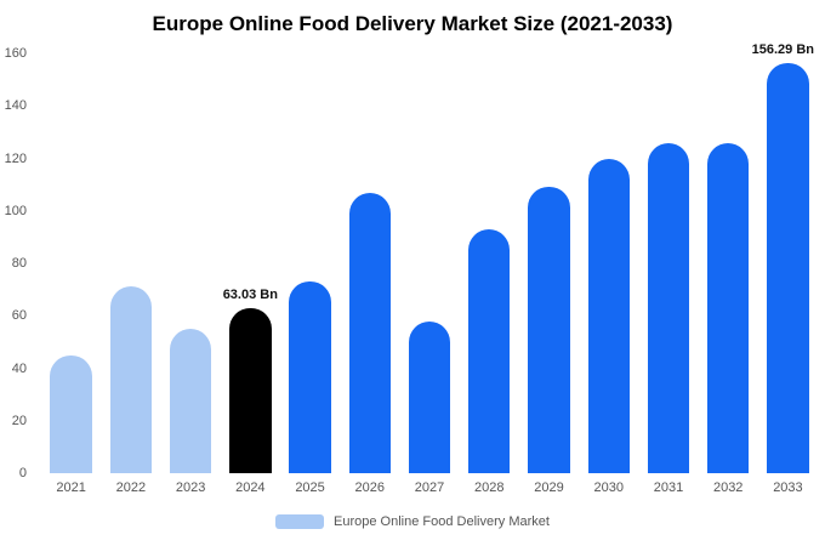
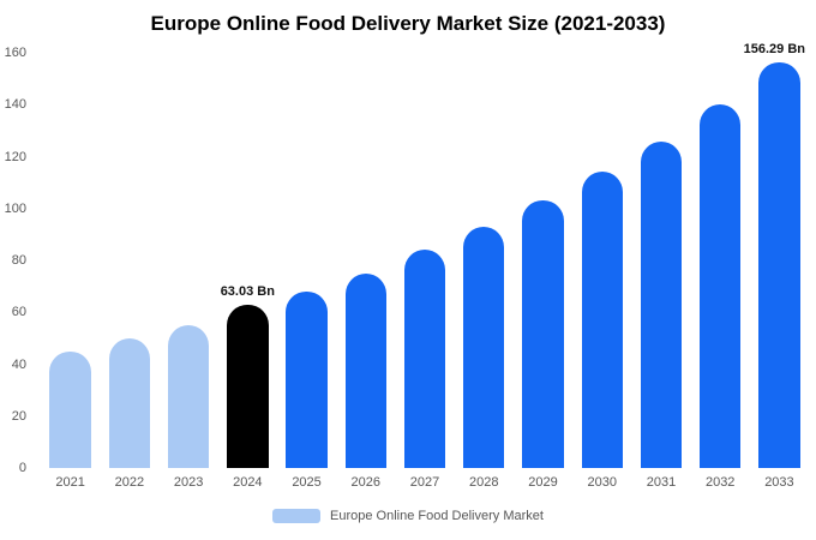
2022: 71 -> 50
2025: 73 -> 68
2026: 107 -> 75
2027: 58 -> 84
2029: 109 -> 103
2030: 120 -> 114
2032: 126 -> 140
